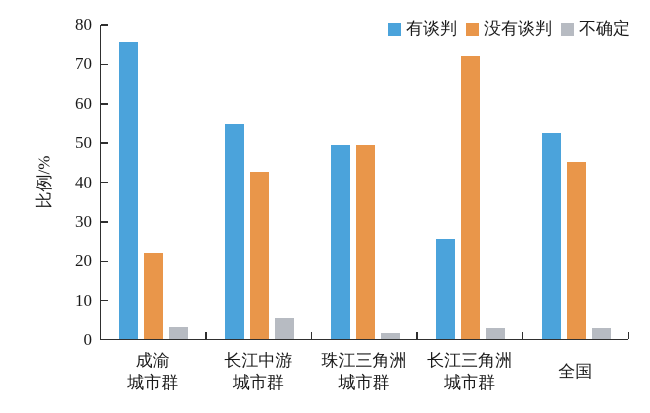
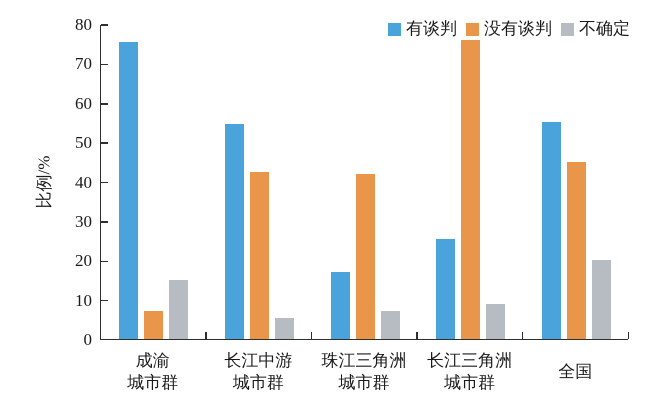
没有谈判/成渝 城市群: 22 -> 7
不确定/成渝 城市群: 3 -> 15
有谈判/珠江三角洲 城市群: 49 -> 17
没有谈判/珠江三角洲 城市群: 49 -> 42
不确定/珠江三角洲 城市群: 2 -> 7
没有谈判/长江三角洲 城市群: 72 -> 76
不确定/长江三角洲 城市群: 3 -> 9
有谈判/全国: 52 -> 55
不确定/全国: 3 -> 20
